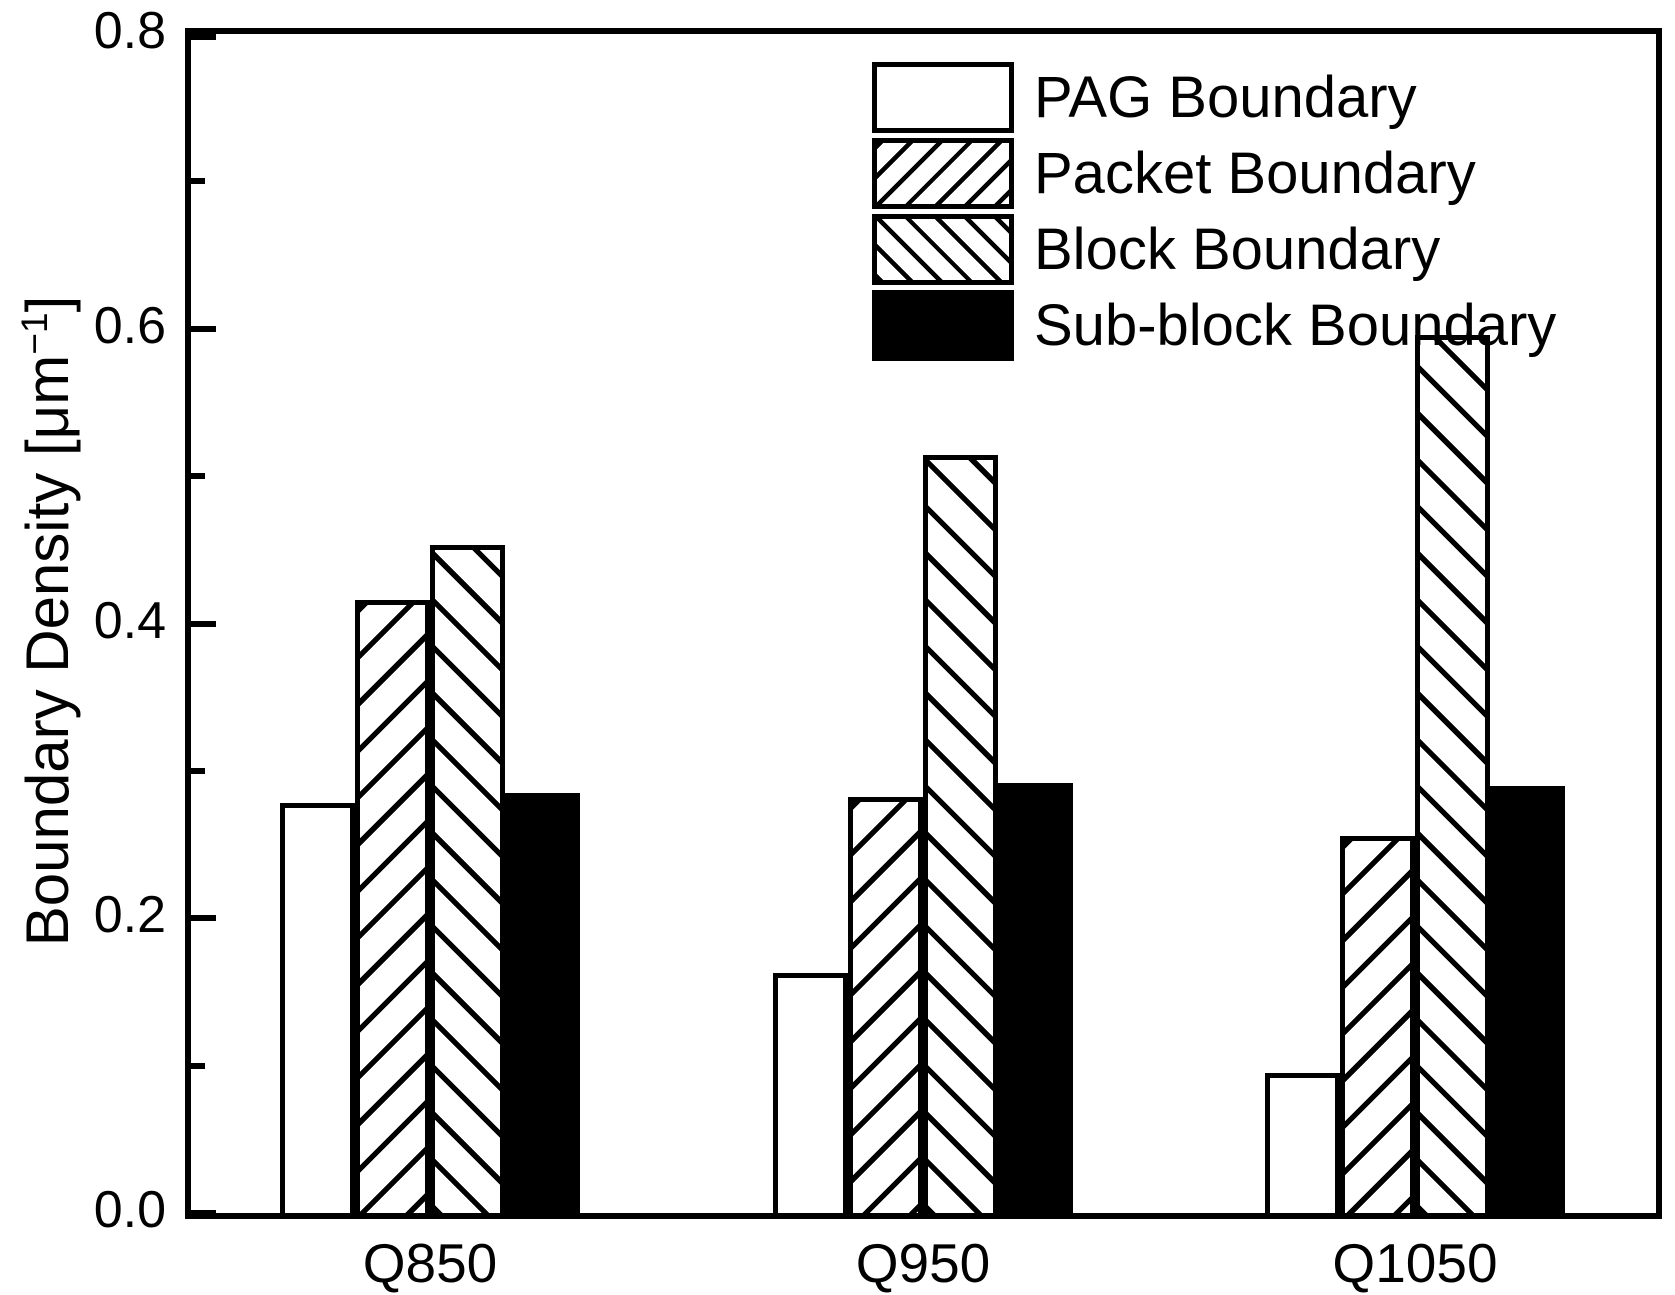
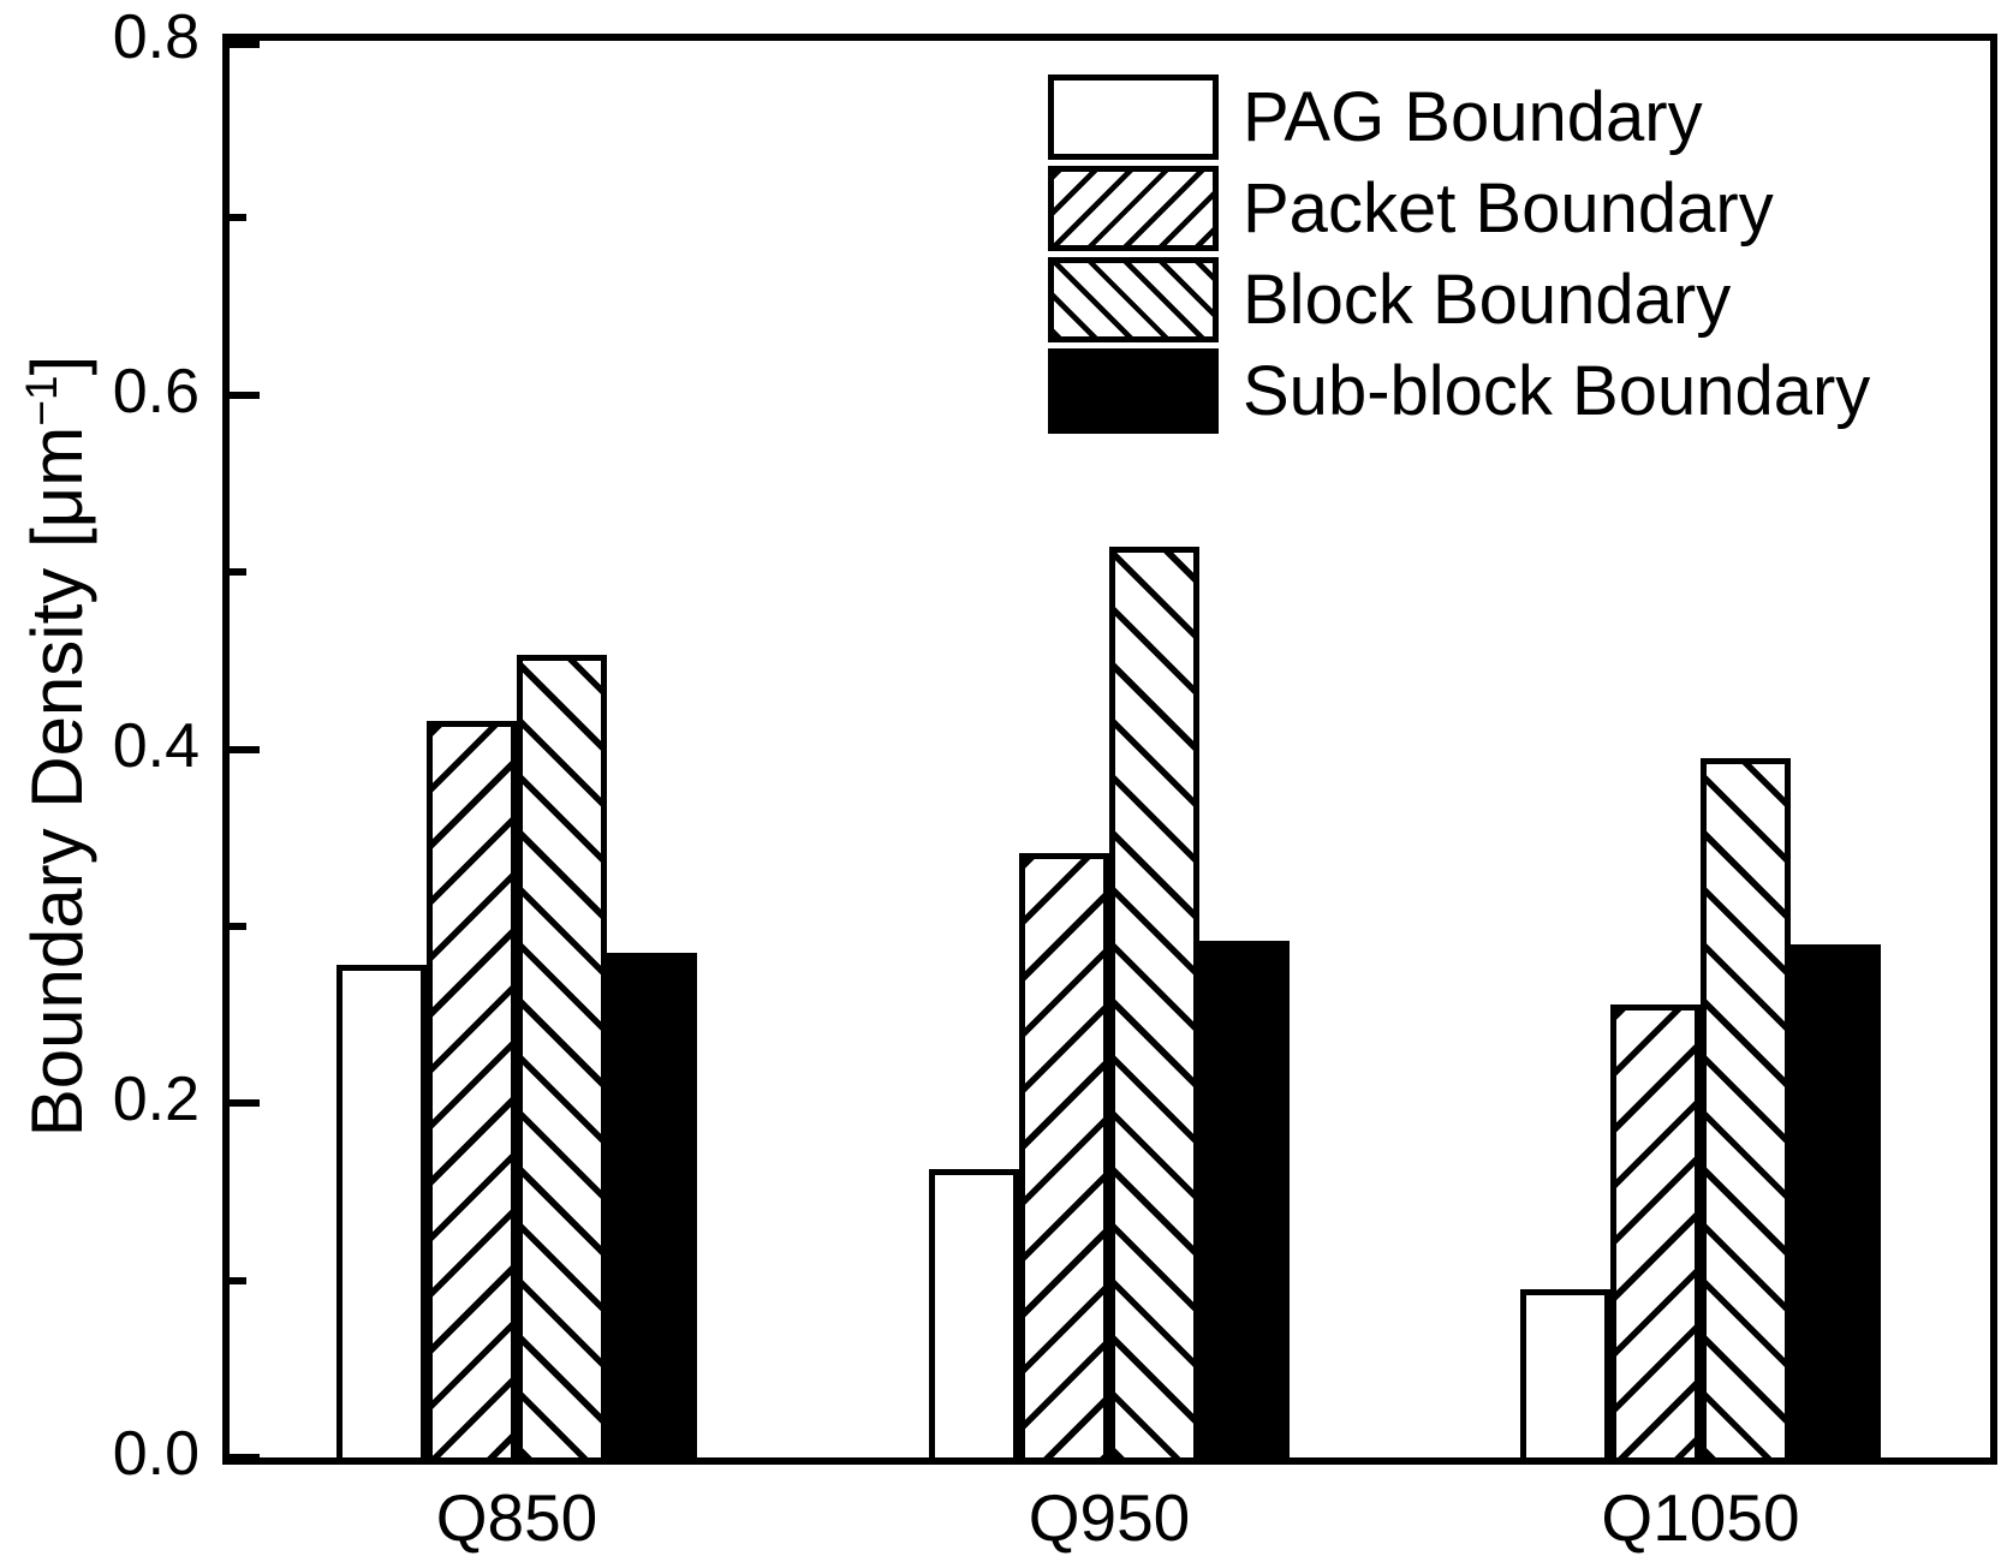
Packet Boundary/Q950: 0.282 -> 0.341
Block Boundary/Q1050: 0.596 -> 0.395
